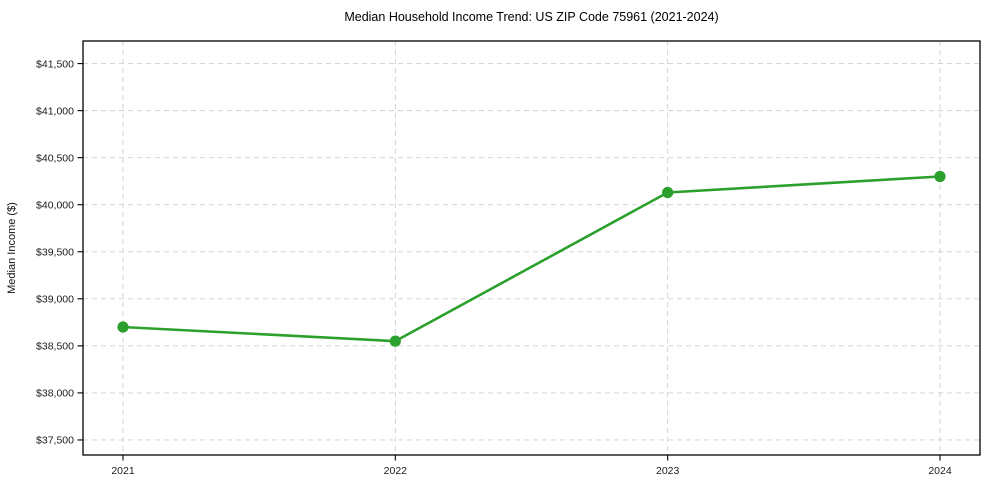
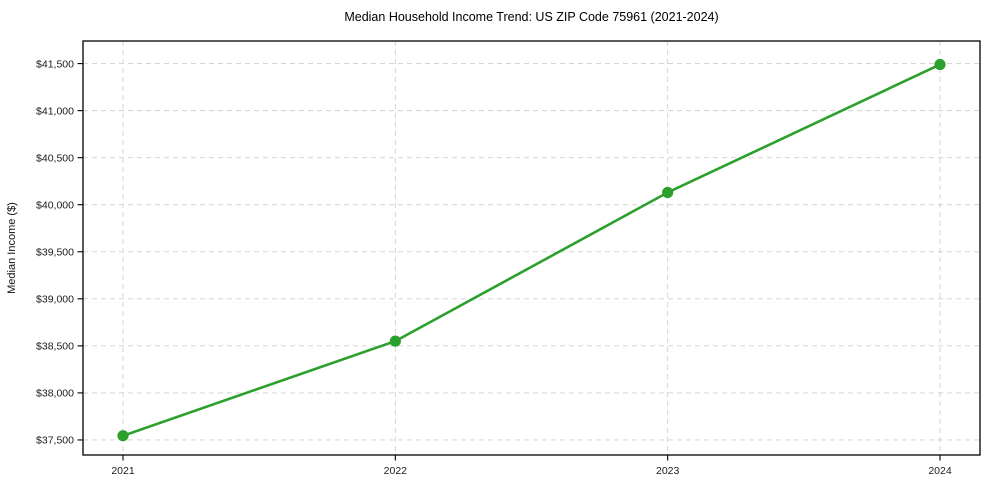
2021: $38700 -> $37500
2024: $40300 -> $41500
